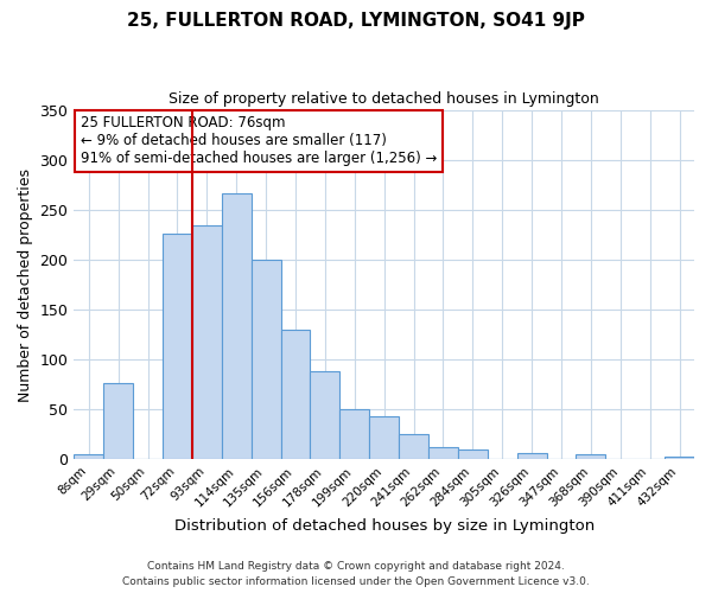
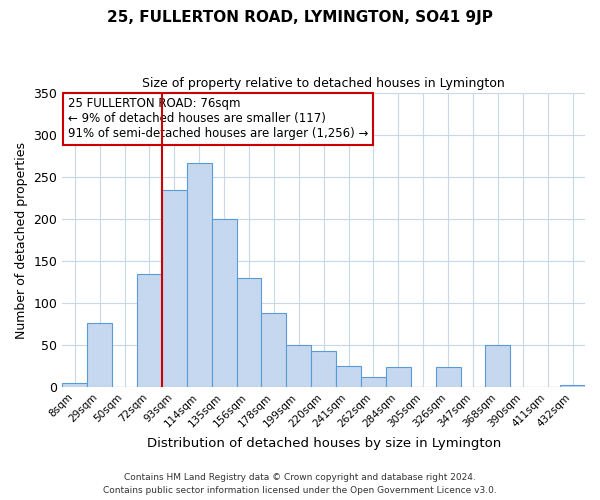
72sqm: 226 -> 134
284sqm: 10 -> 24
326sqm: 6 -> 24
368sqm: 5 -> 50
